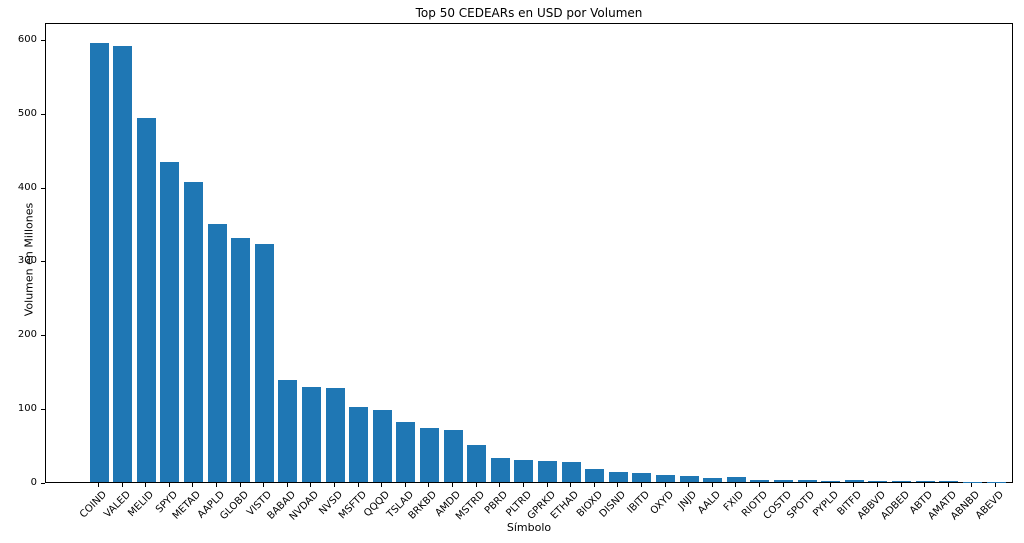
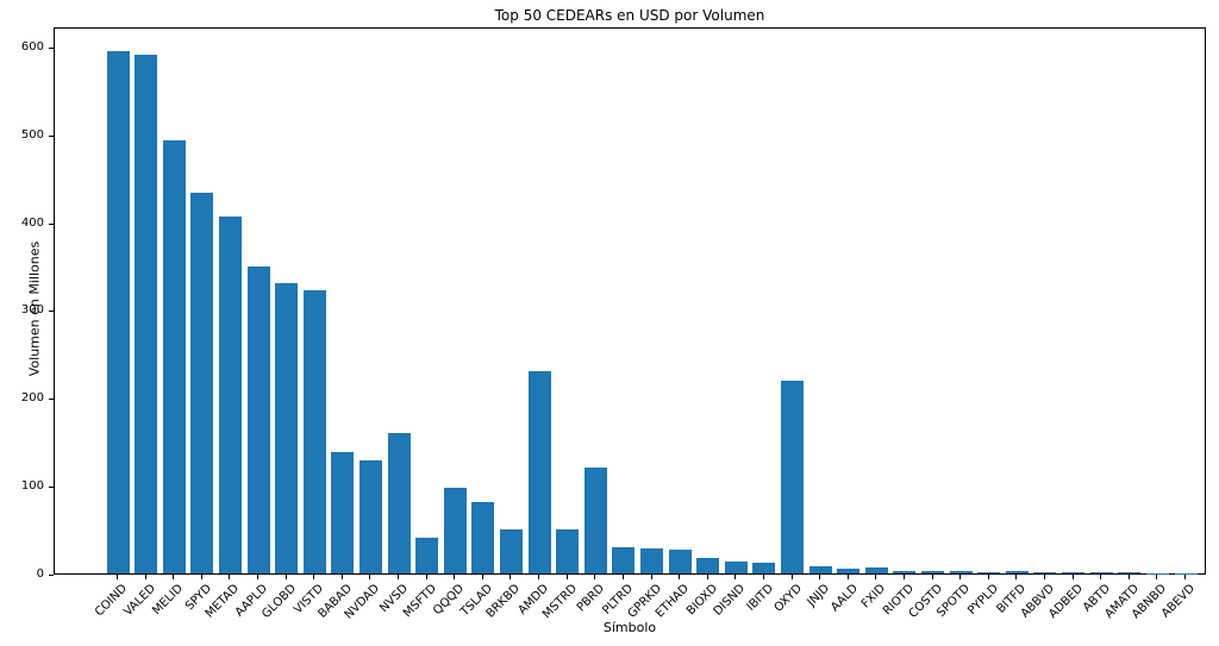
NVSD: 130 -> 160
MSFTD: 100 -> 40
BRKBD: 70 -> 50
AMDD: 70 -> 230
PBRD: 30 -> 120
OXYD: 10 -> 220
